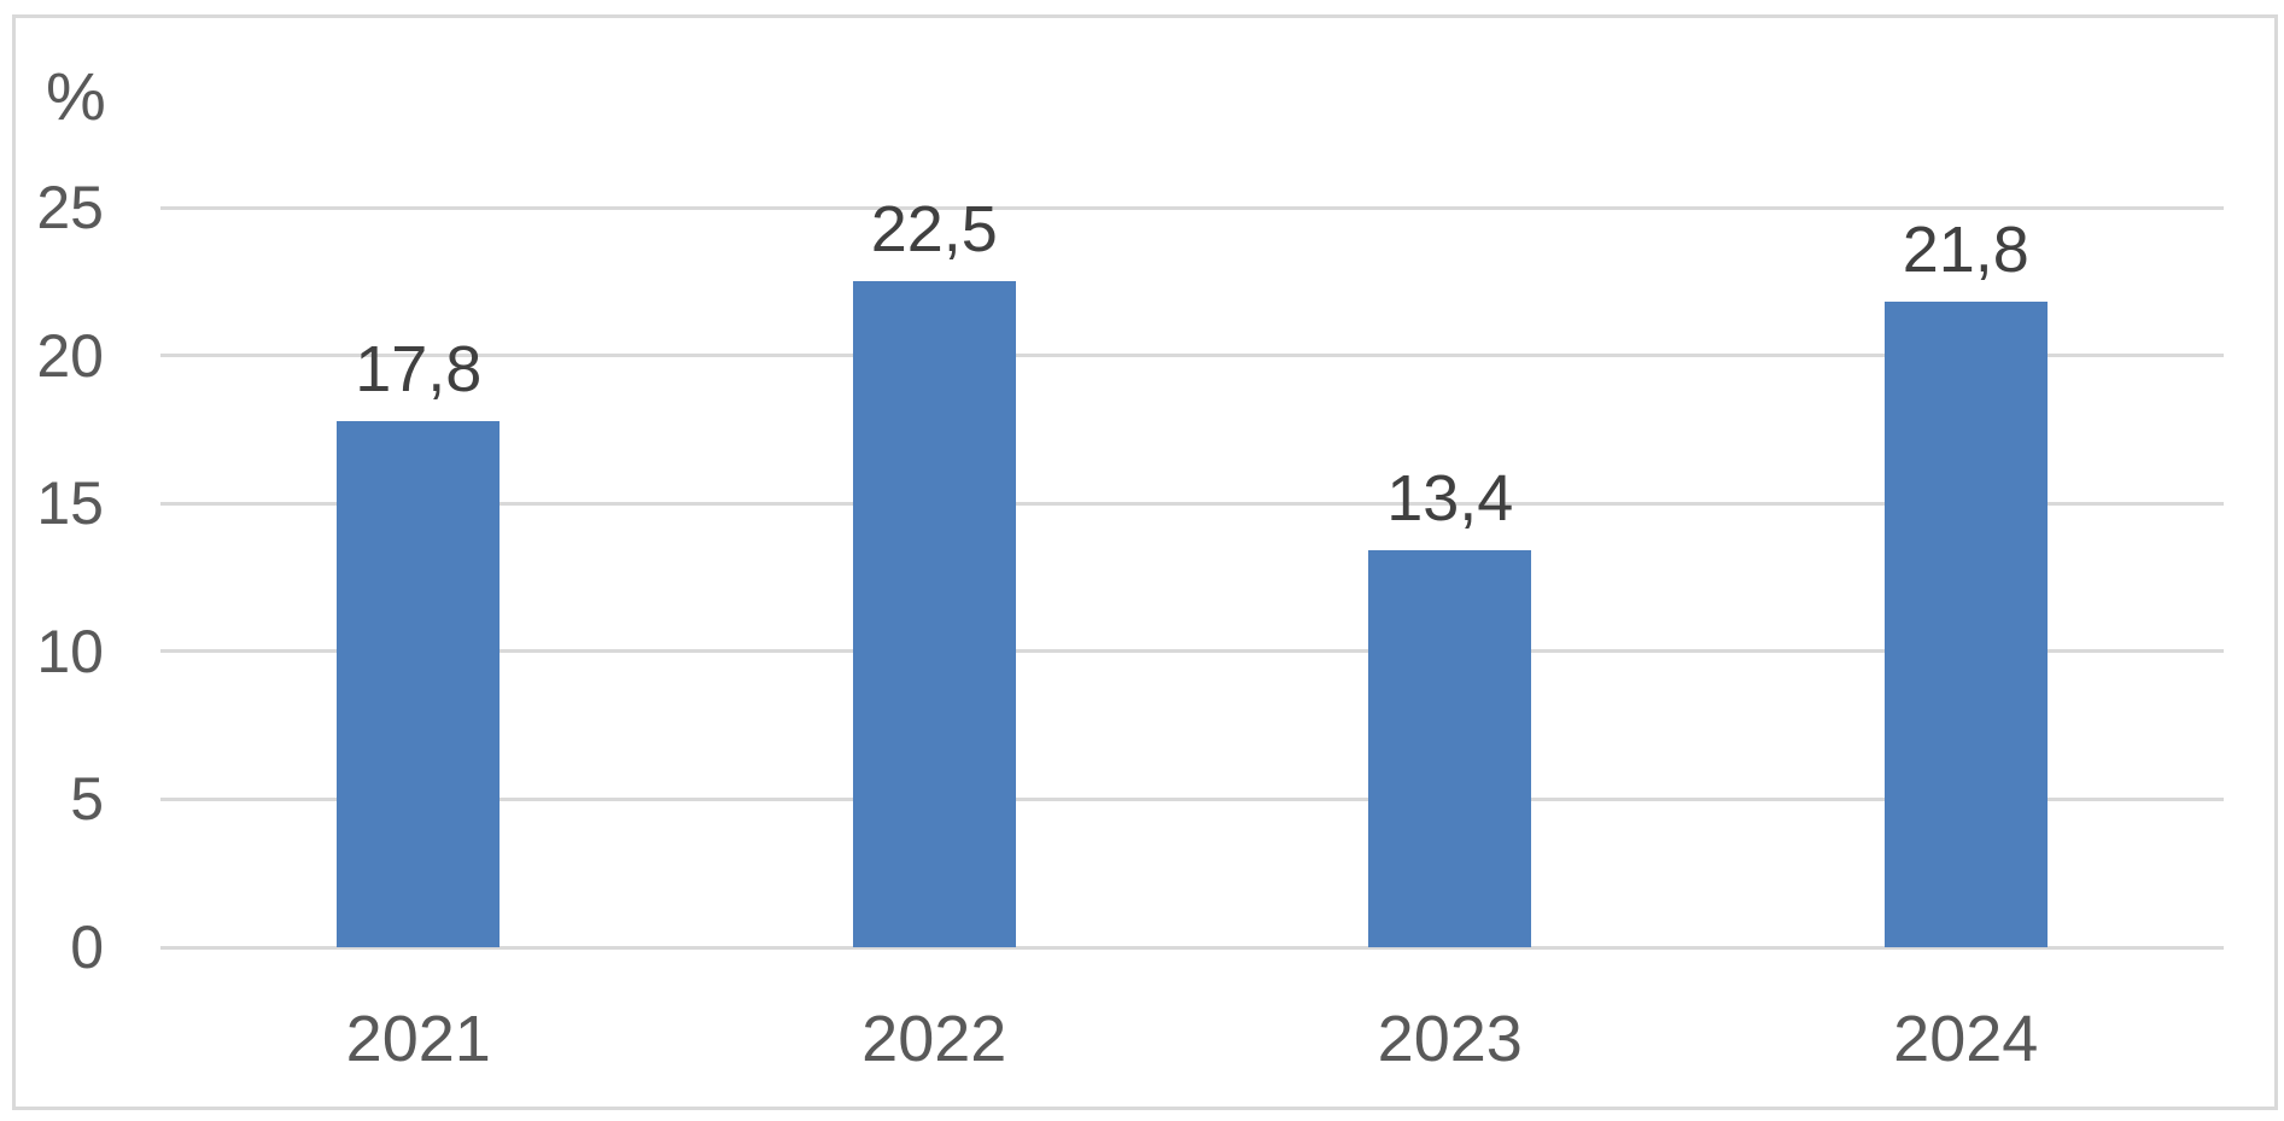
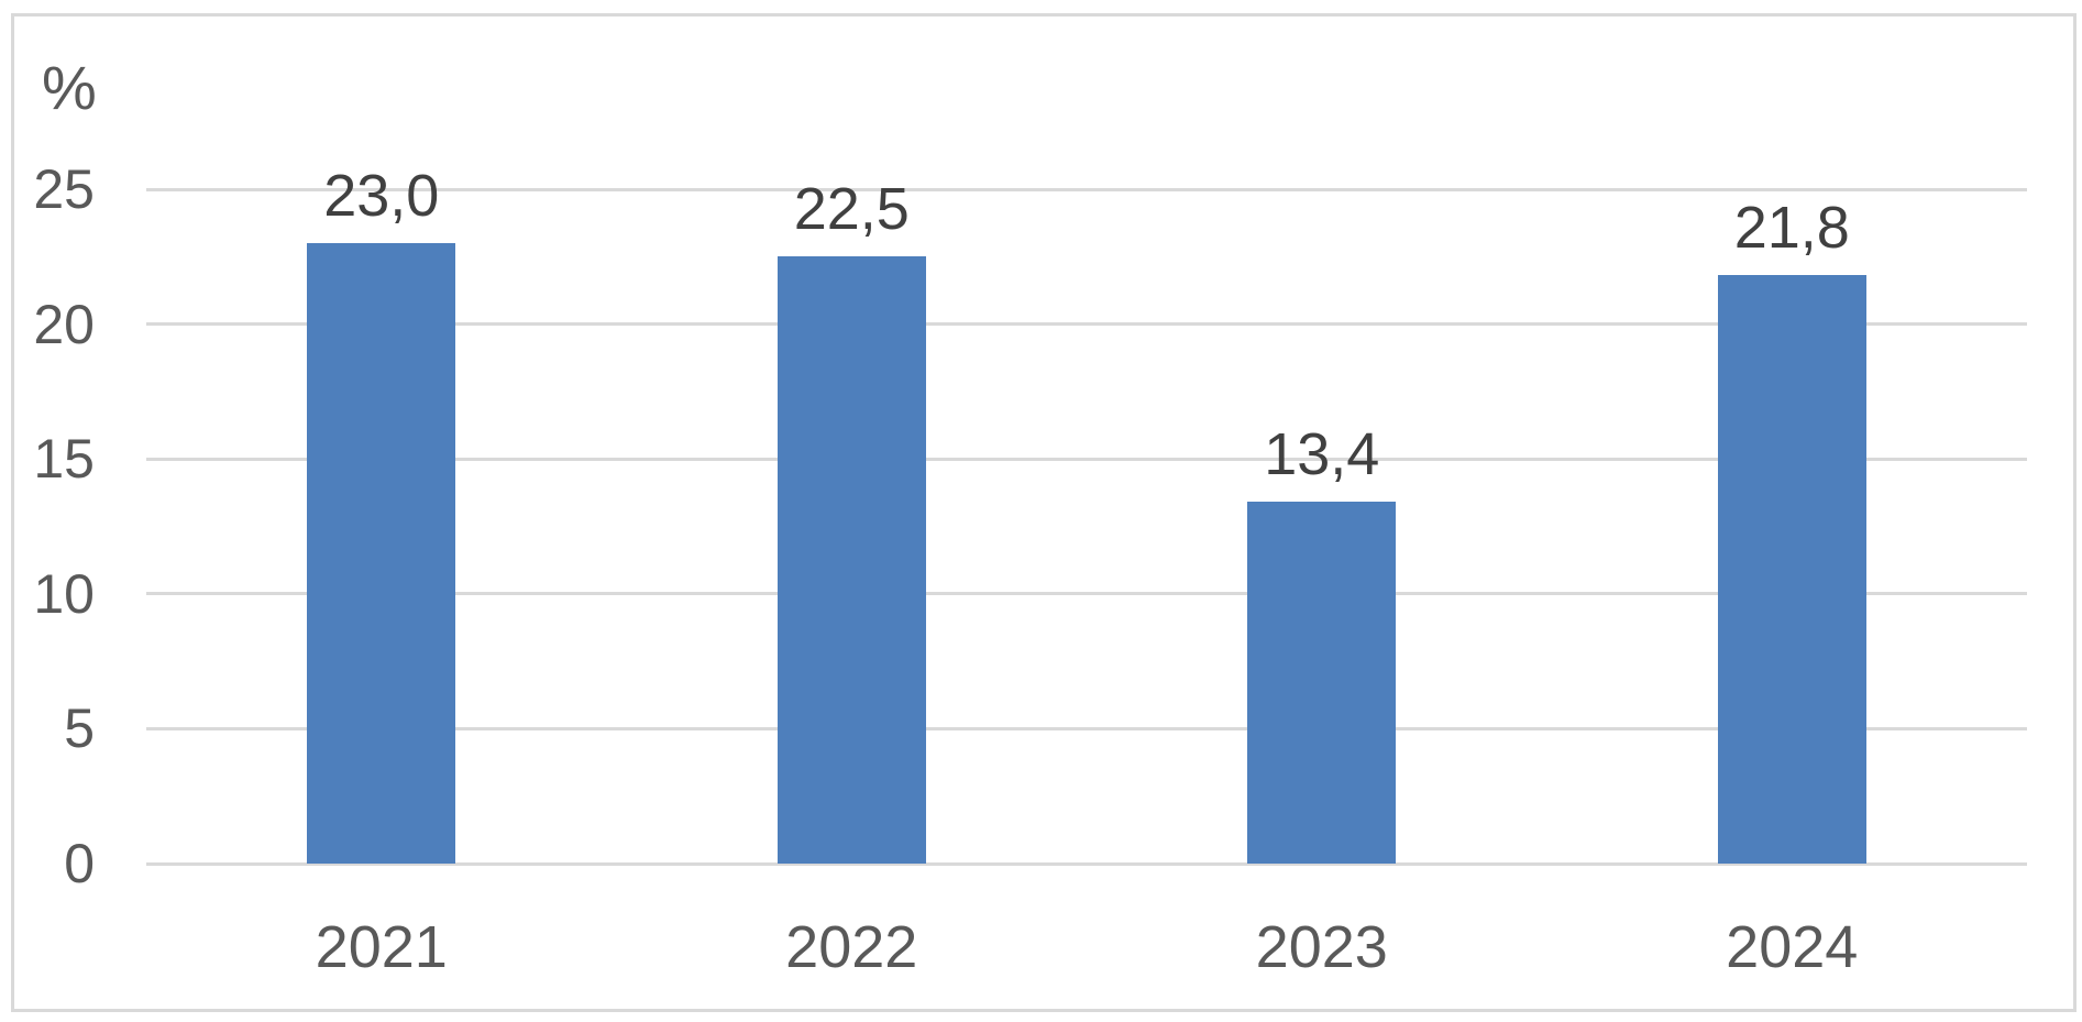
2021: 17,8 -> 23,0
